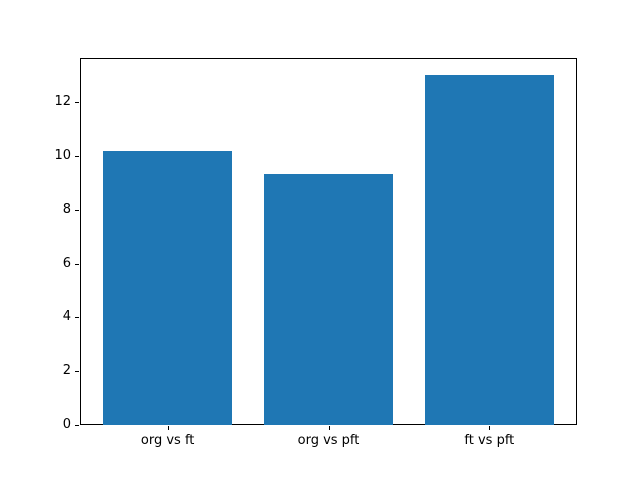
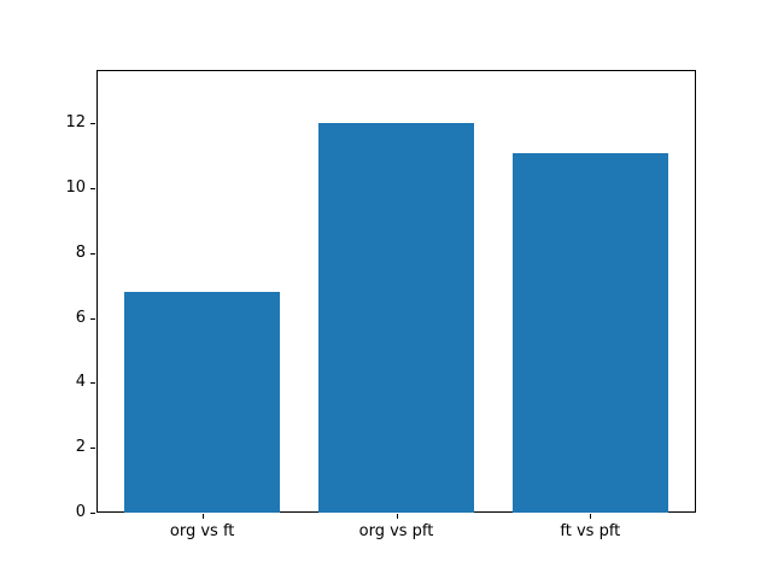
org vs ft: 10.2 -> 6.8
org vs pft: 9.3 -> 12.0
ft vs pft: 13.0 -> 11.1
